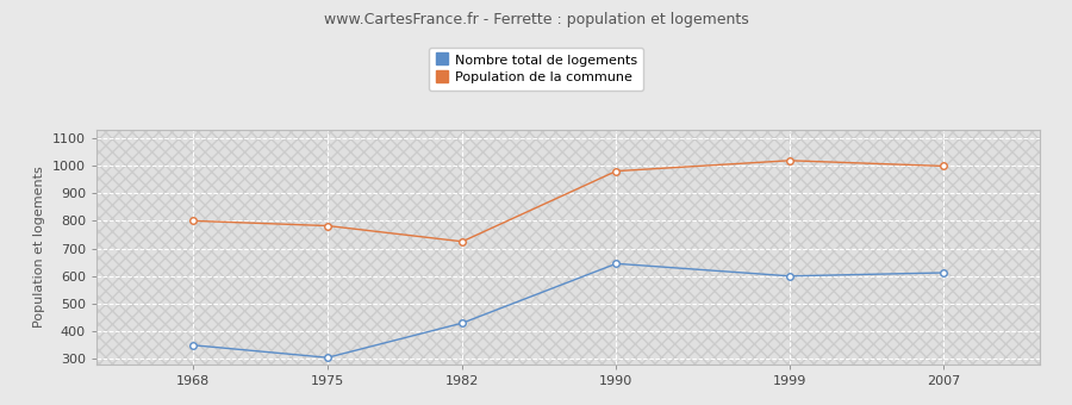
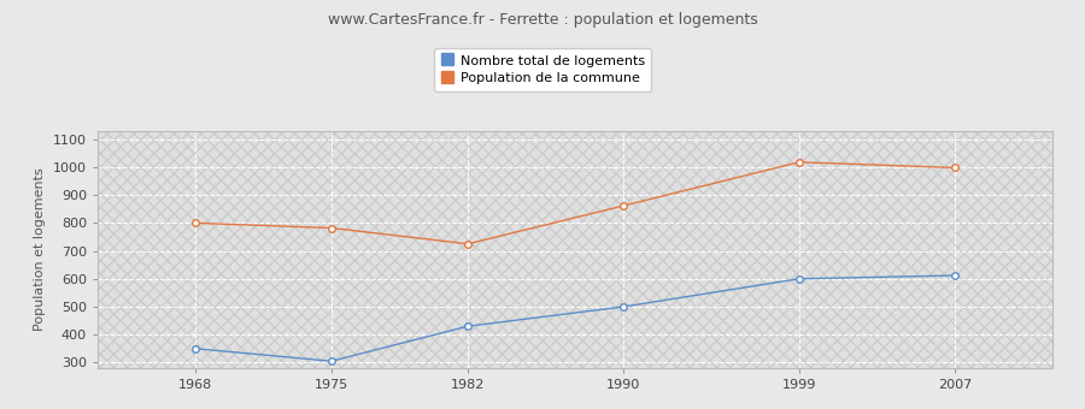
Nombre total de logements/1990: 645 -> 500
Population de la commune/1990: 980 -> 862
